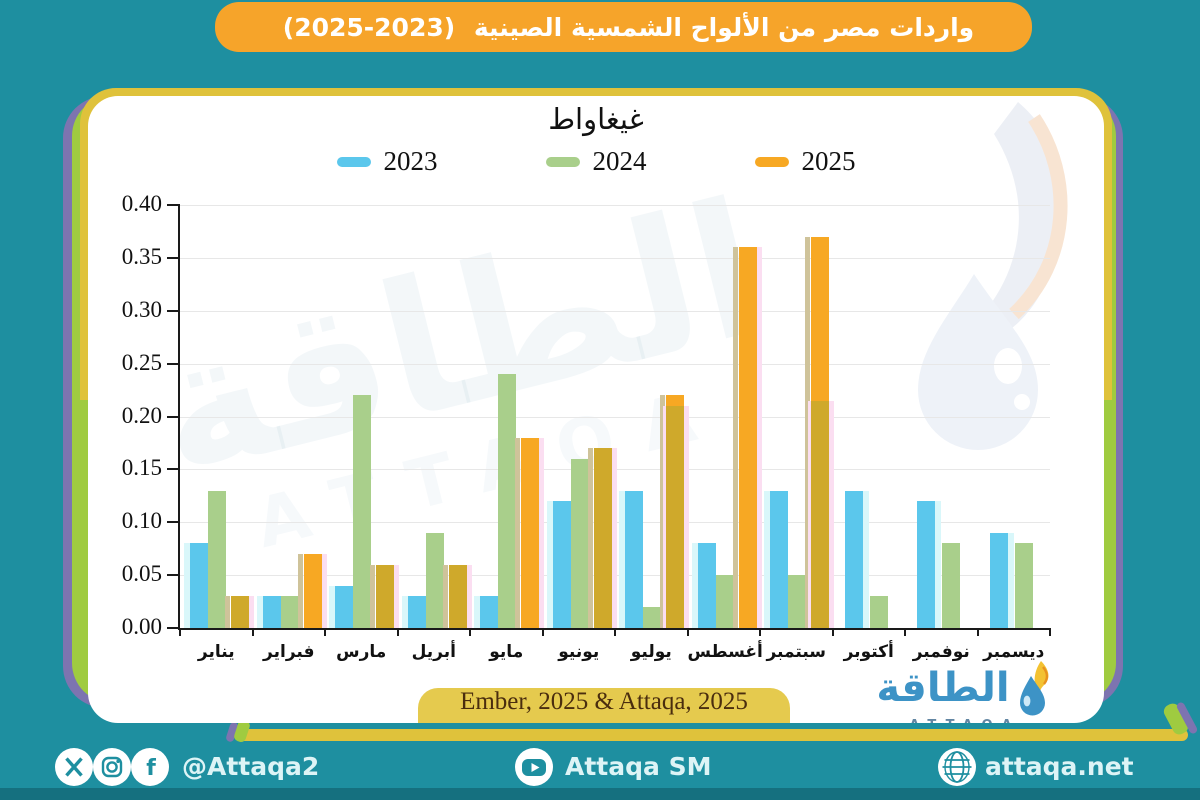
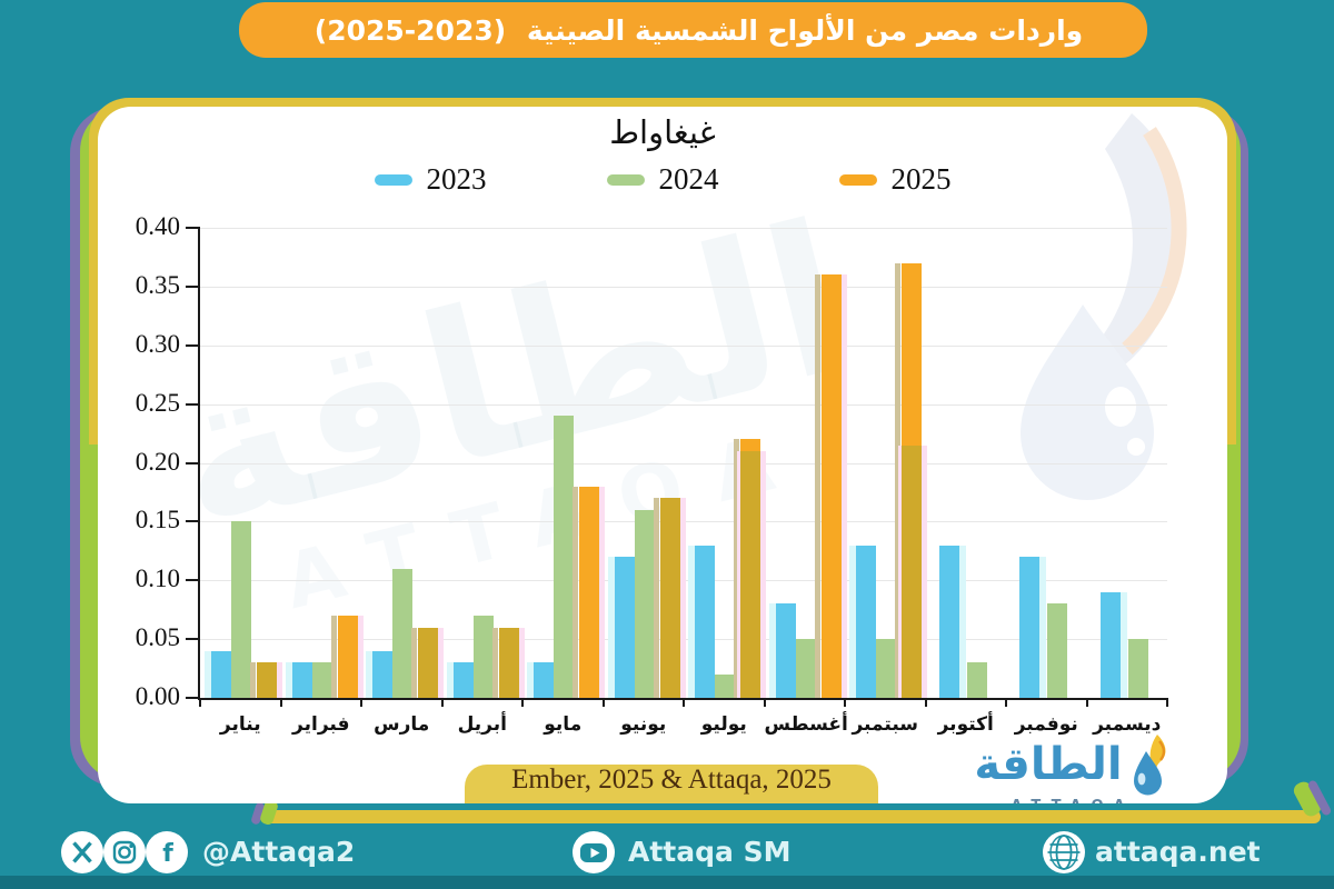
2023/يناير: 0.08 -> 0.04
2024/يناير: 0.13 -> 0.15
2024/مارس: 0.22 -> 0.11
2024/أبريل: 0.09 -> 0.07
2024/ديسمبر: 0.08 -> 0.05
